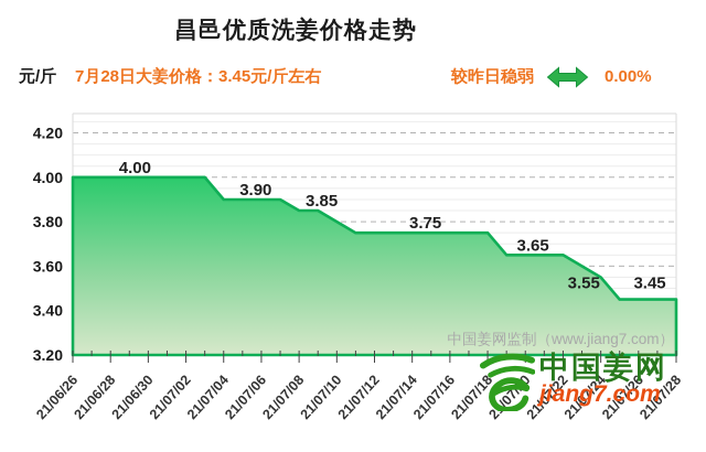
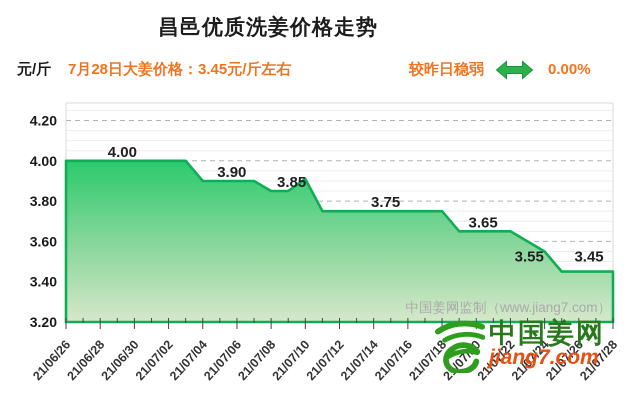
21/07/10: 3.80 -> 3.91
